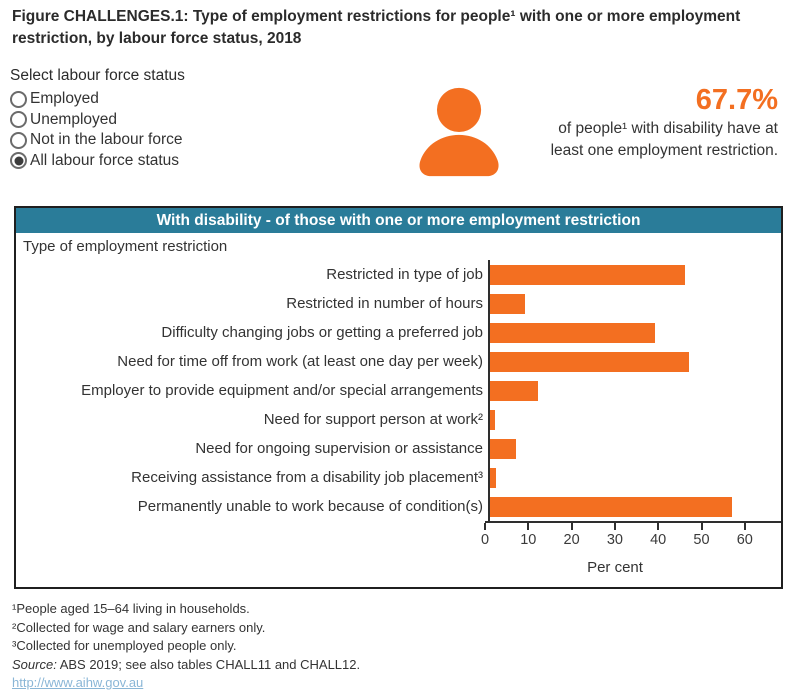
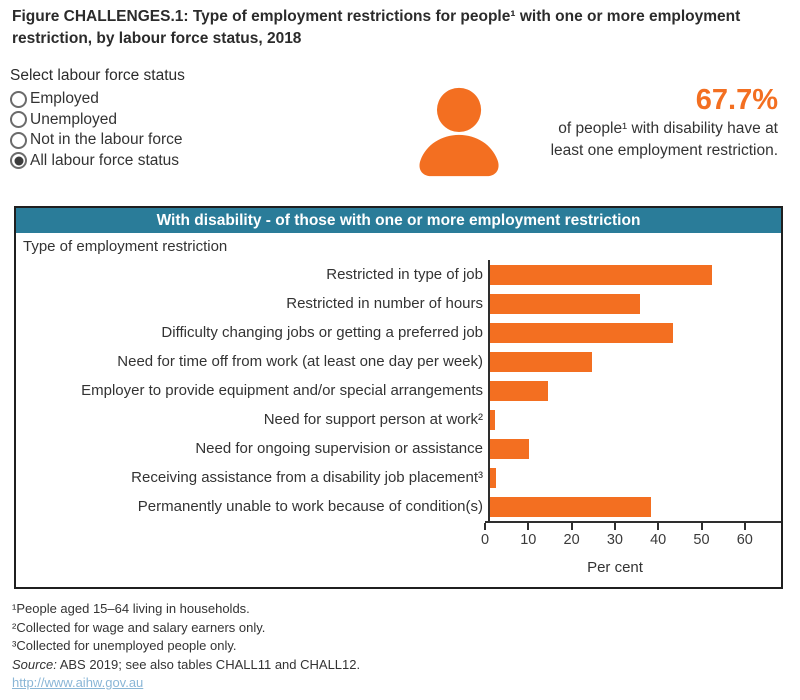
Restricted in type of job: 45 -> 51
Restricted in number of hours: 8 -> 35
Difficulty changing jobs or getting a preferred job: 38 -> 42
Need for time off from work (at least one day per week): 46 -> 24
Employer to provide equipment and/or special arrangements: 11 -> 14
Need for ongoing supervision or assistance: 6 -> 9
Permanently unable to work because of condition(s): 56 -> 37
